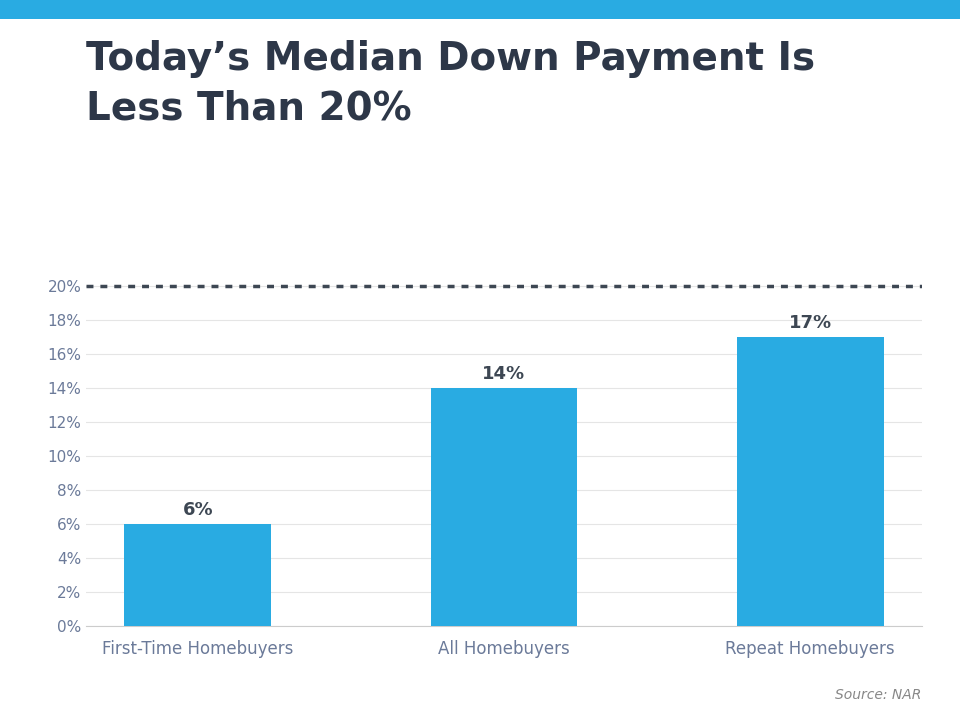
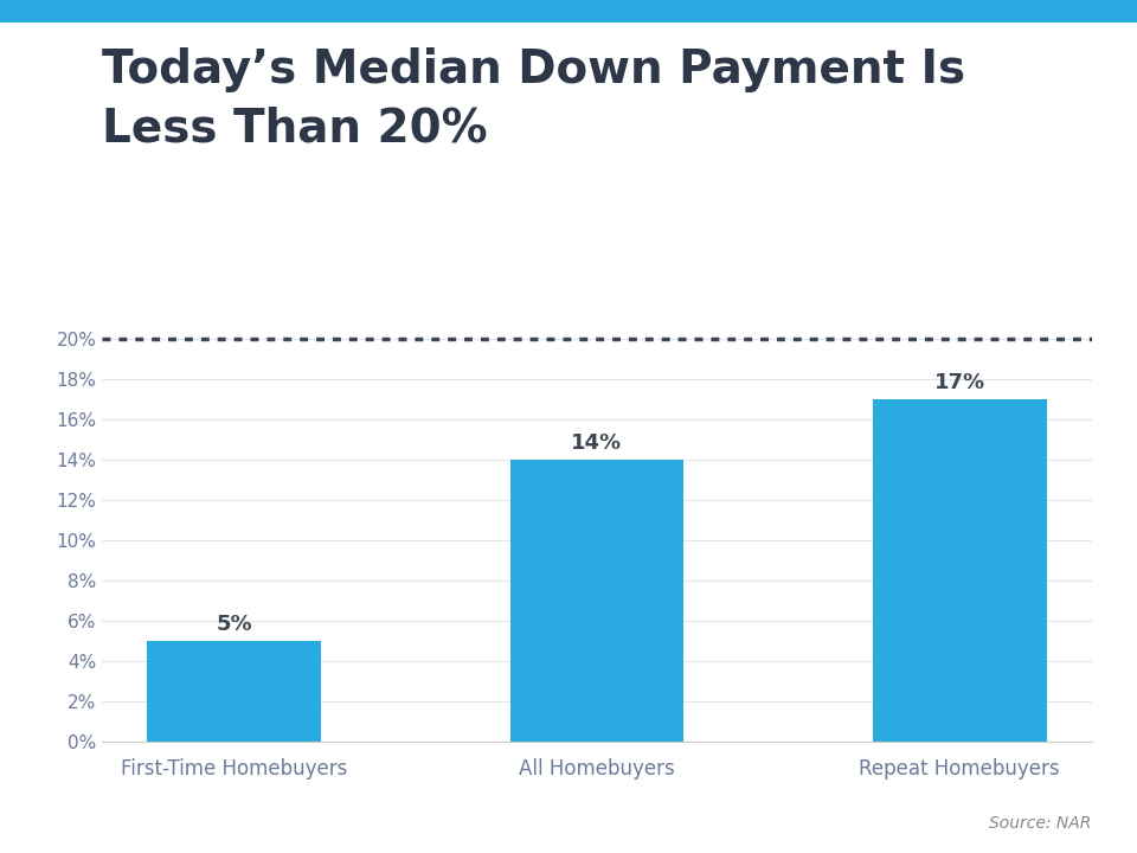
First-Time Homebuyers: 6% -> 5%
